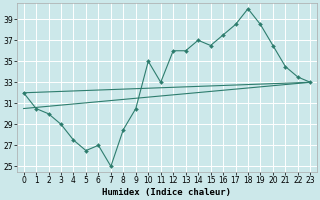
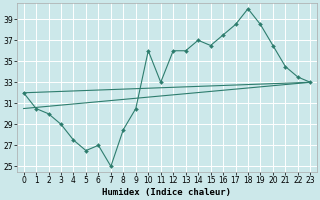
10: 35.0 -> 36.0
